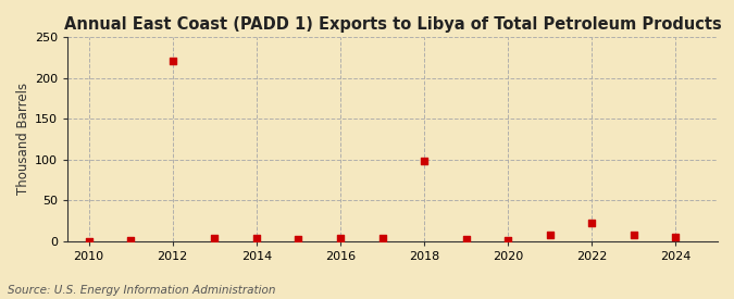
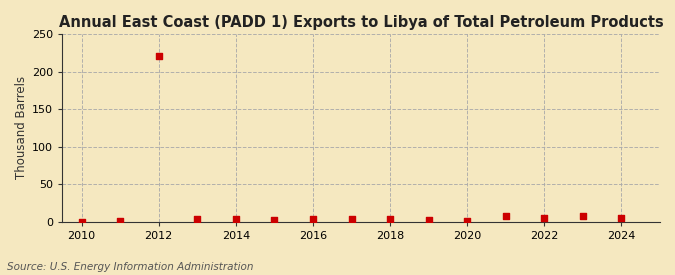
2018: 98 -> 3
2022: 22 -> 5
